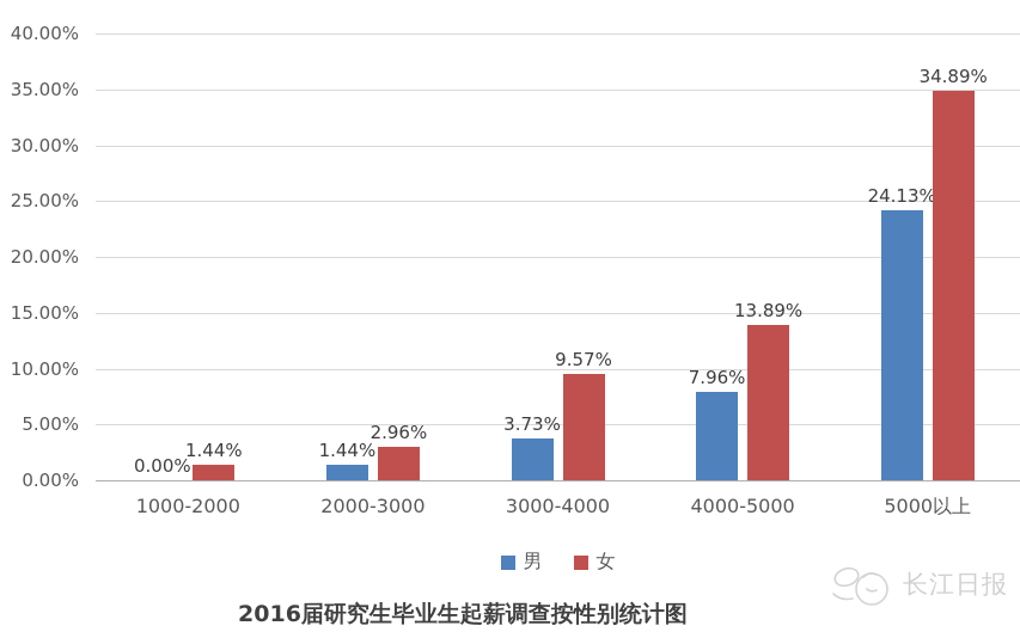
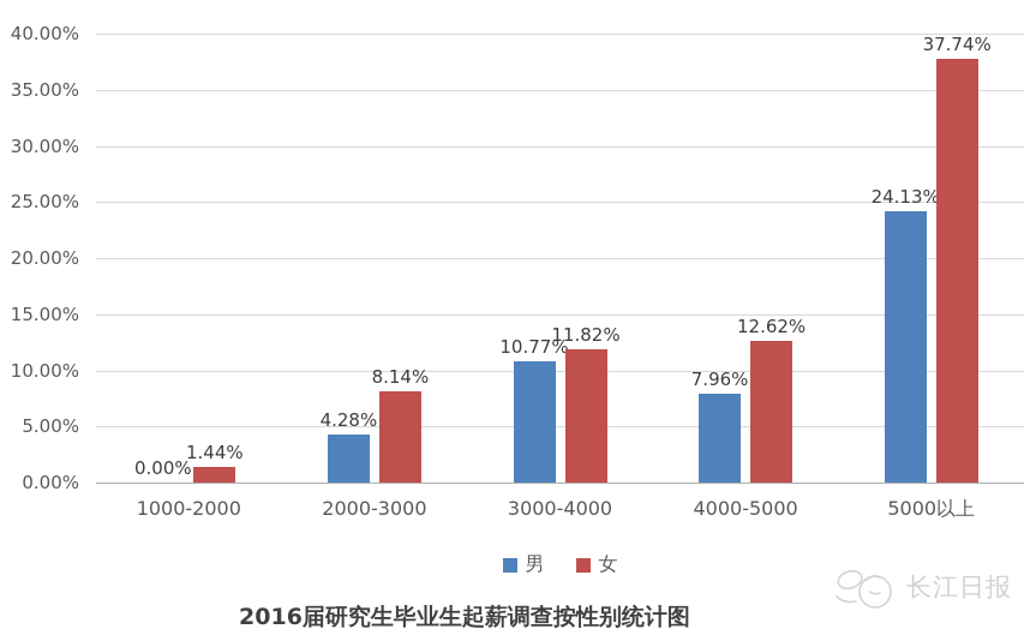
男/2000-3000: 1.44% -> 4.28%
女/2000-3000: 2.96% -> 8.14%
男/3000-4000: 3.73% -> 10.77%
女/3000-4000: 9.57% -> 11.82%
女/4000-5000: 13.89% -> 12.62%
女/5000以上: 34.89% -> 37.74%
